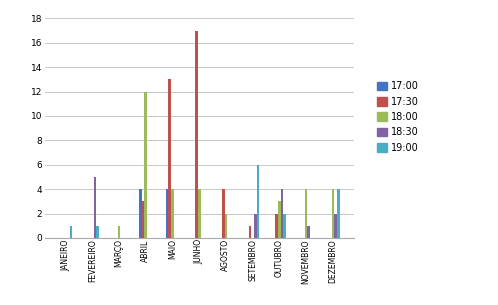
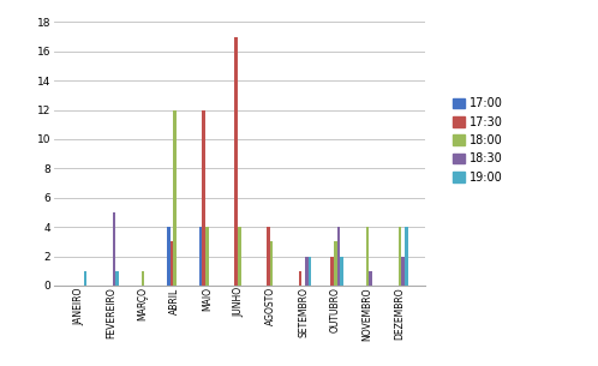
17:30/MAIO: 13 -> 12
18:00/AGOSTO: 2 -> 3
19:00/SETEMBRO: 6 -> 2
